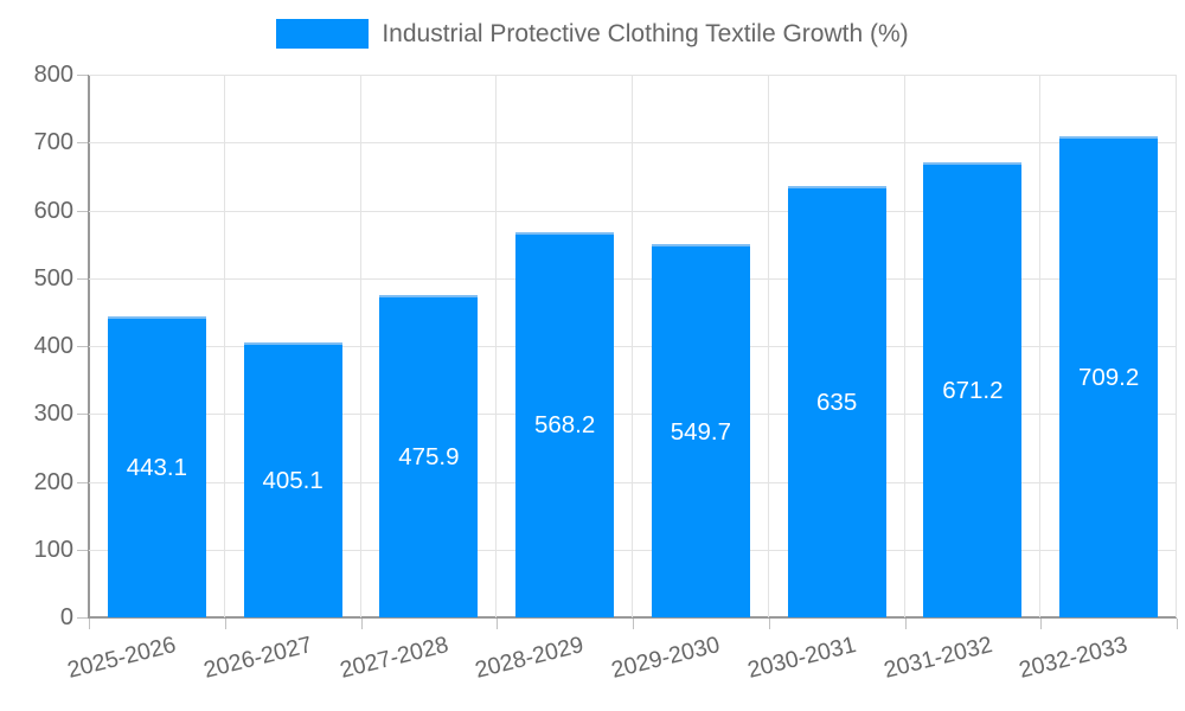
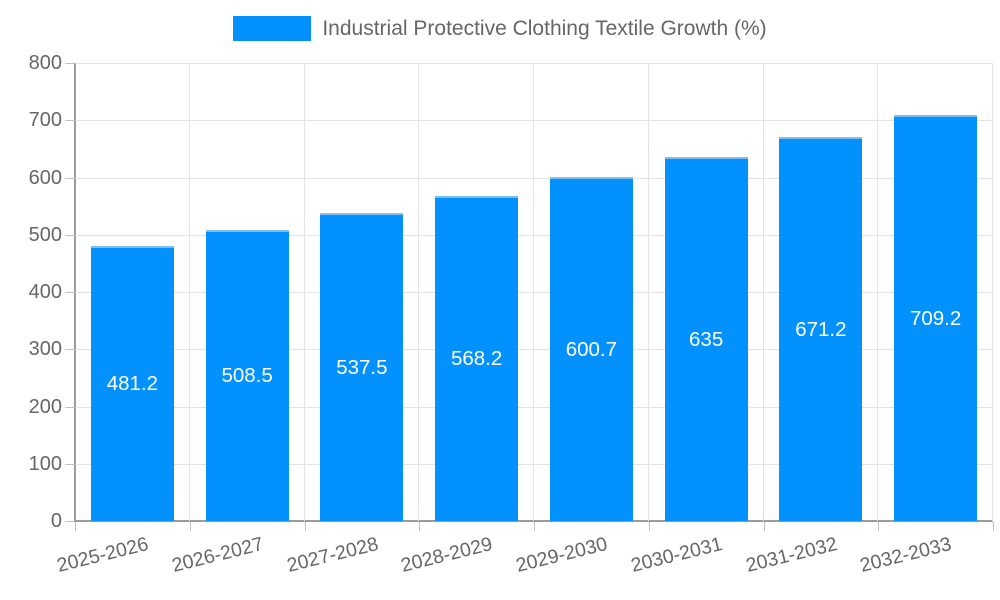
2025-2026: 443.1 -> 481.2
2026-2027: 405.1 -> 508.5
2027-2028: 475.9 -> 537.5
2029-2030: 549.7 -> 600.7
